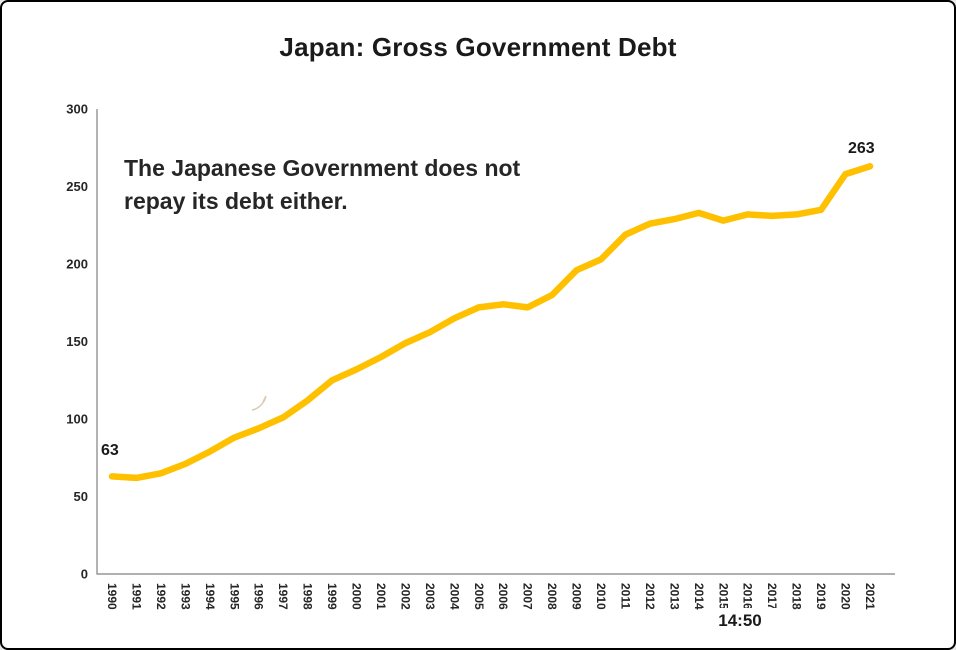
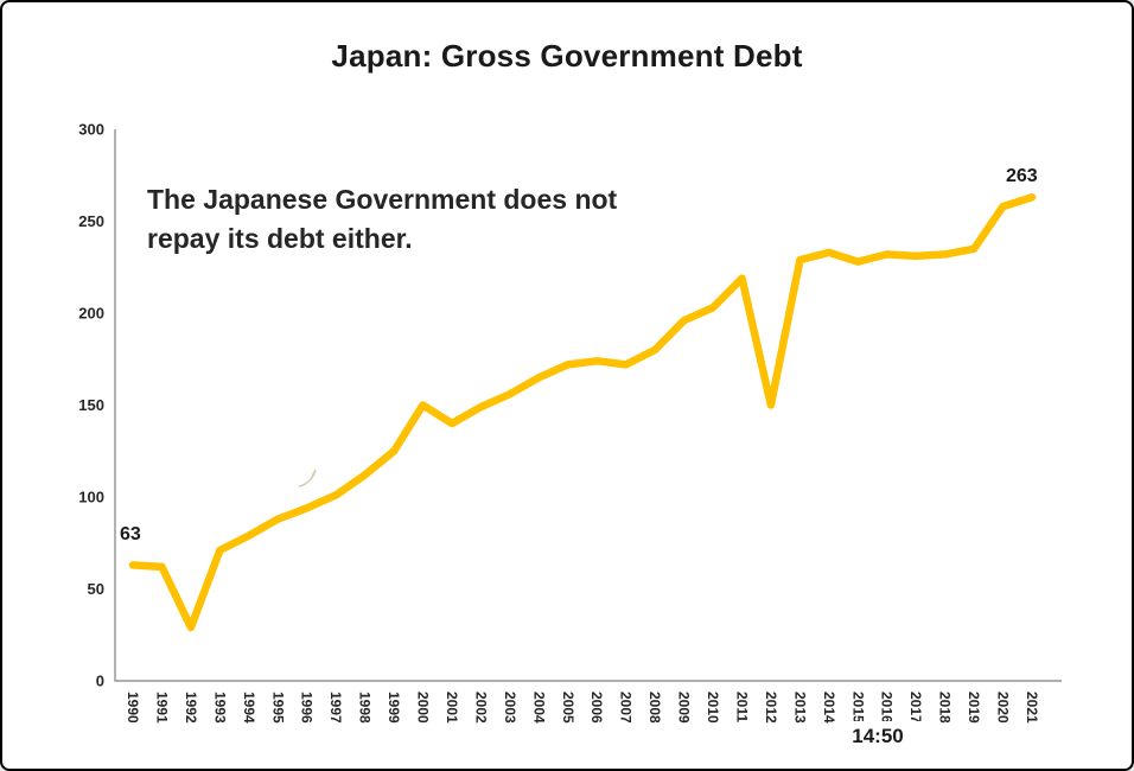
1992: 65 -> 29
2000: 132 -> 150
2012: 226 -> 150
